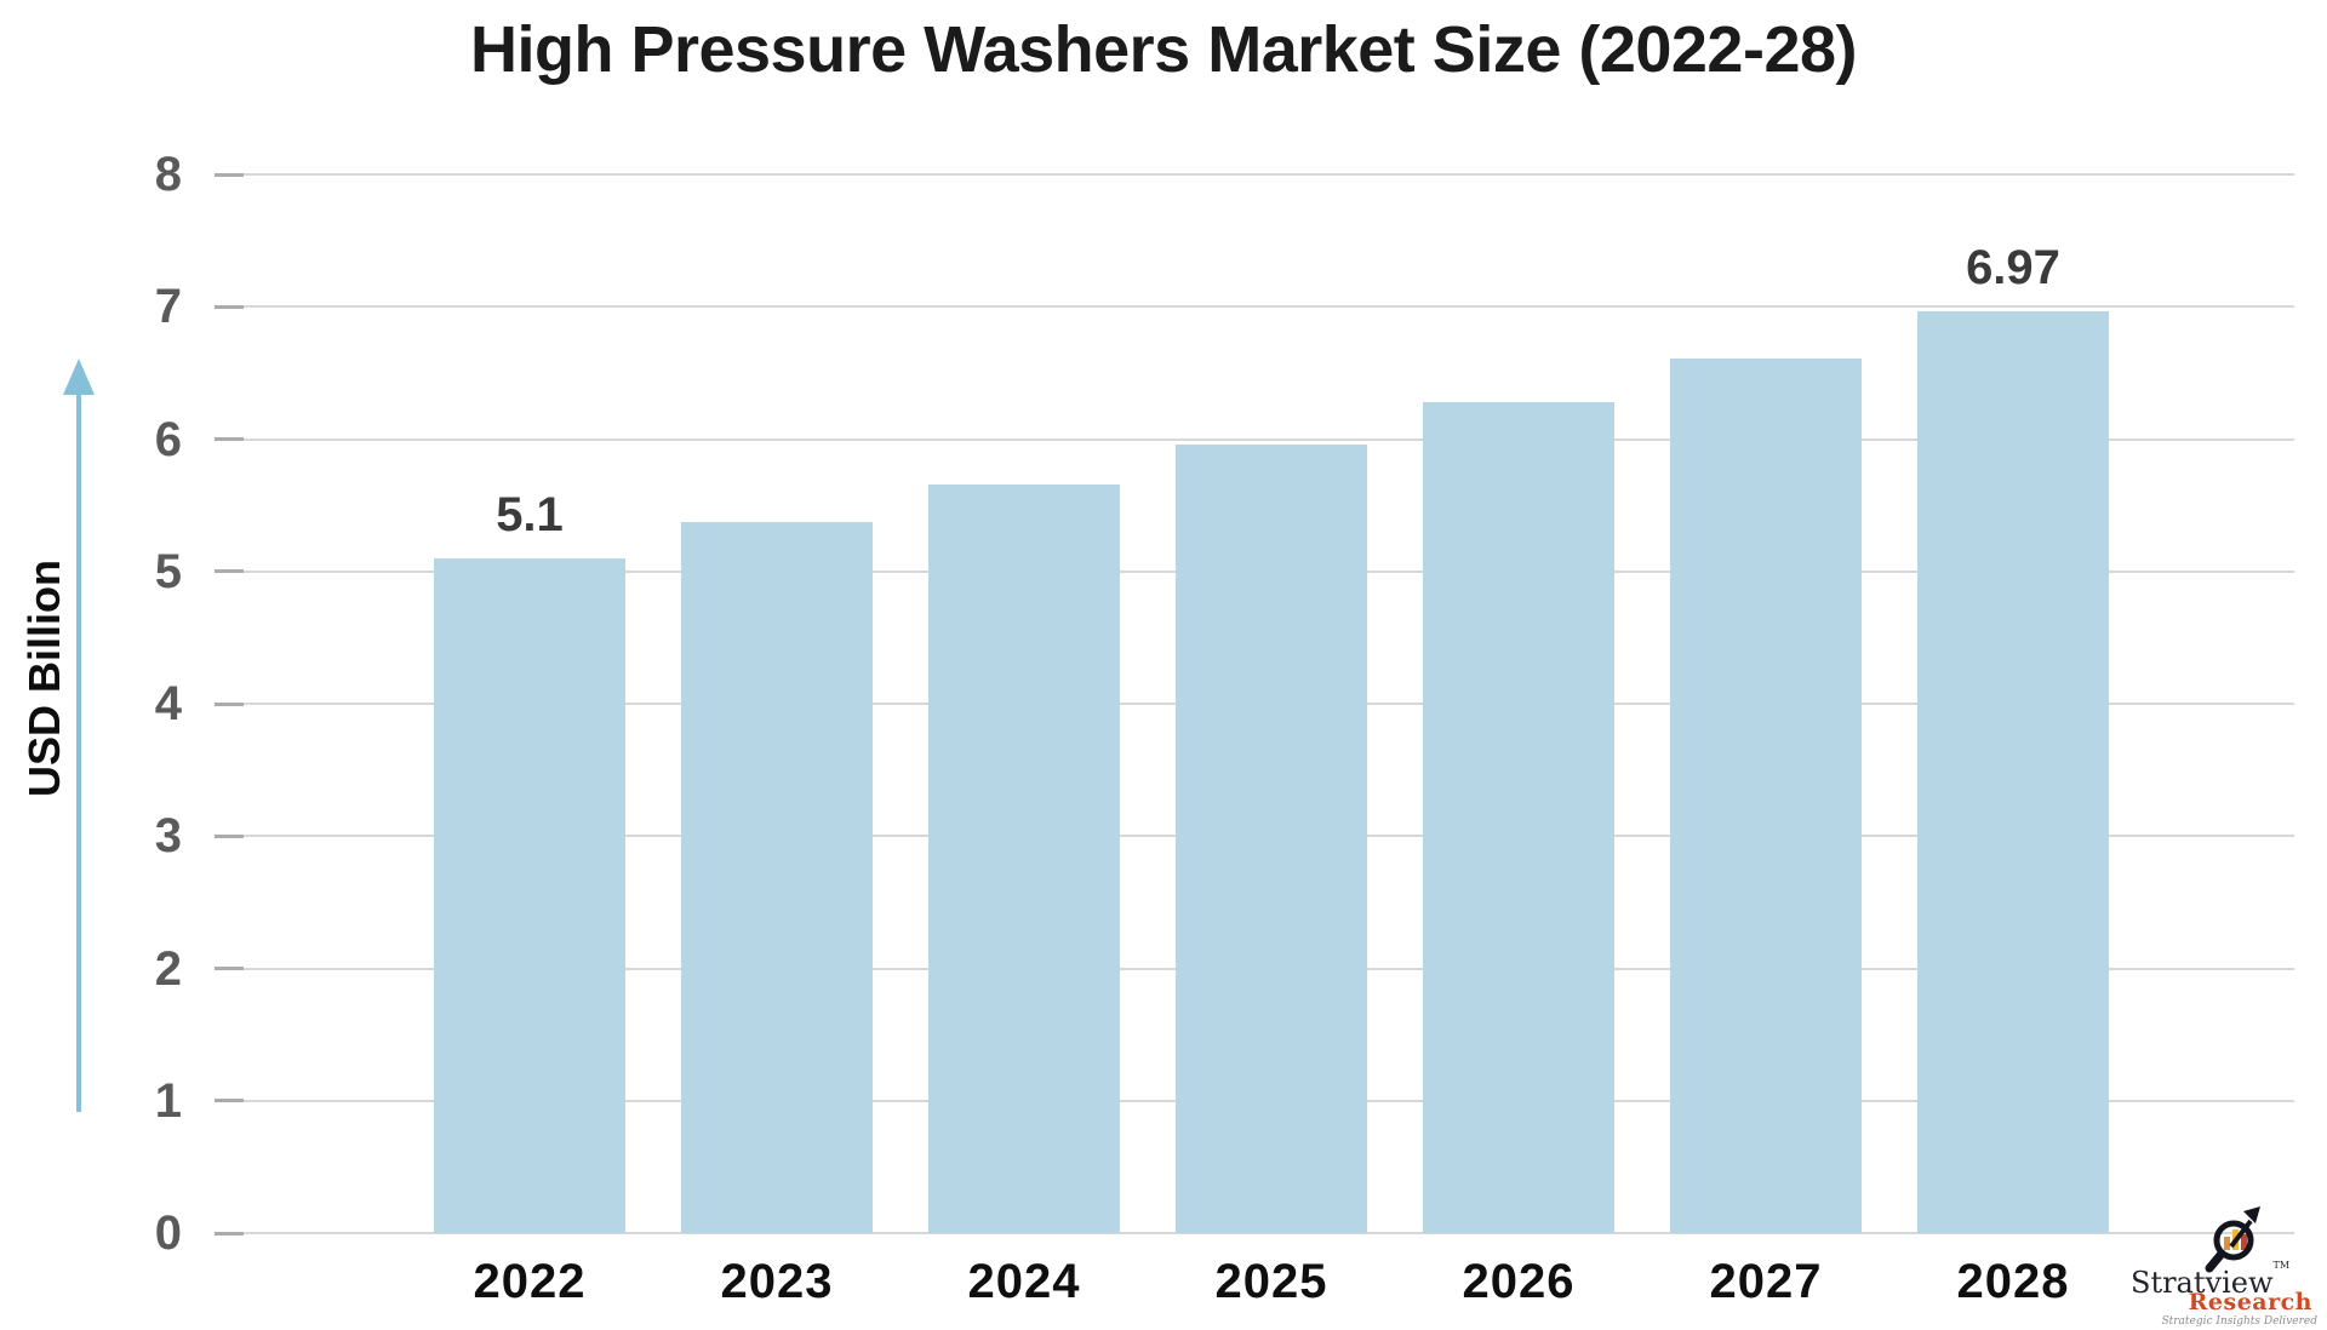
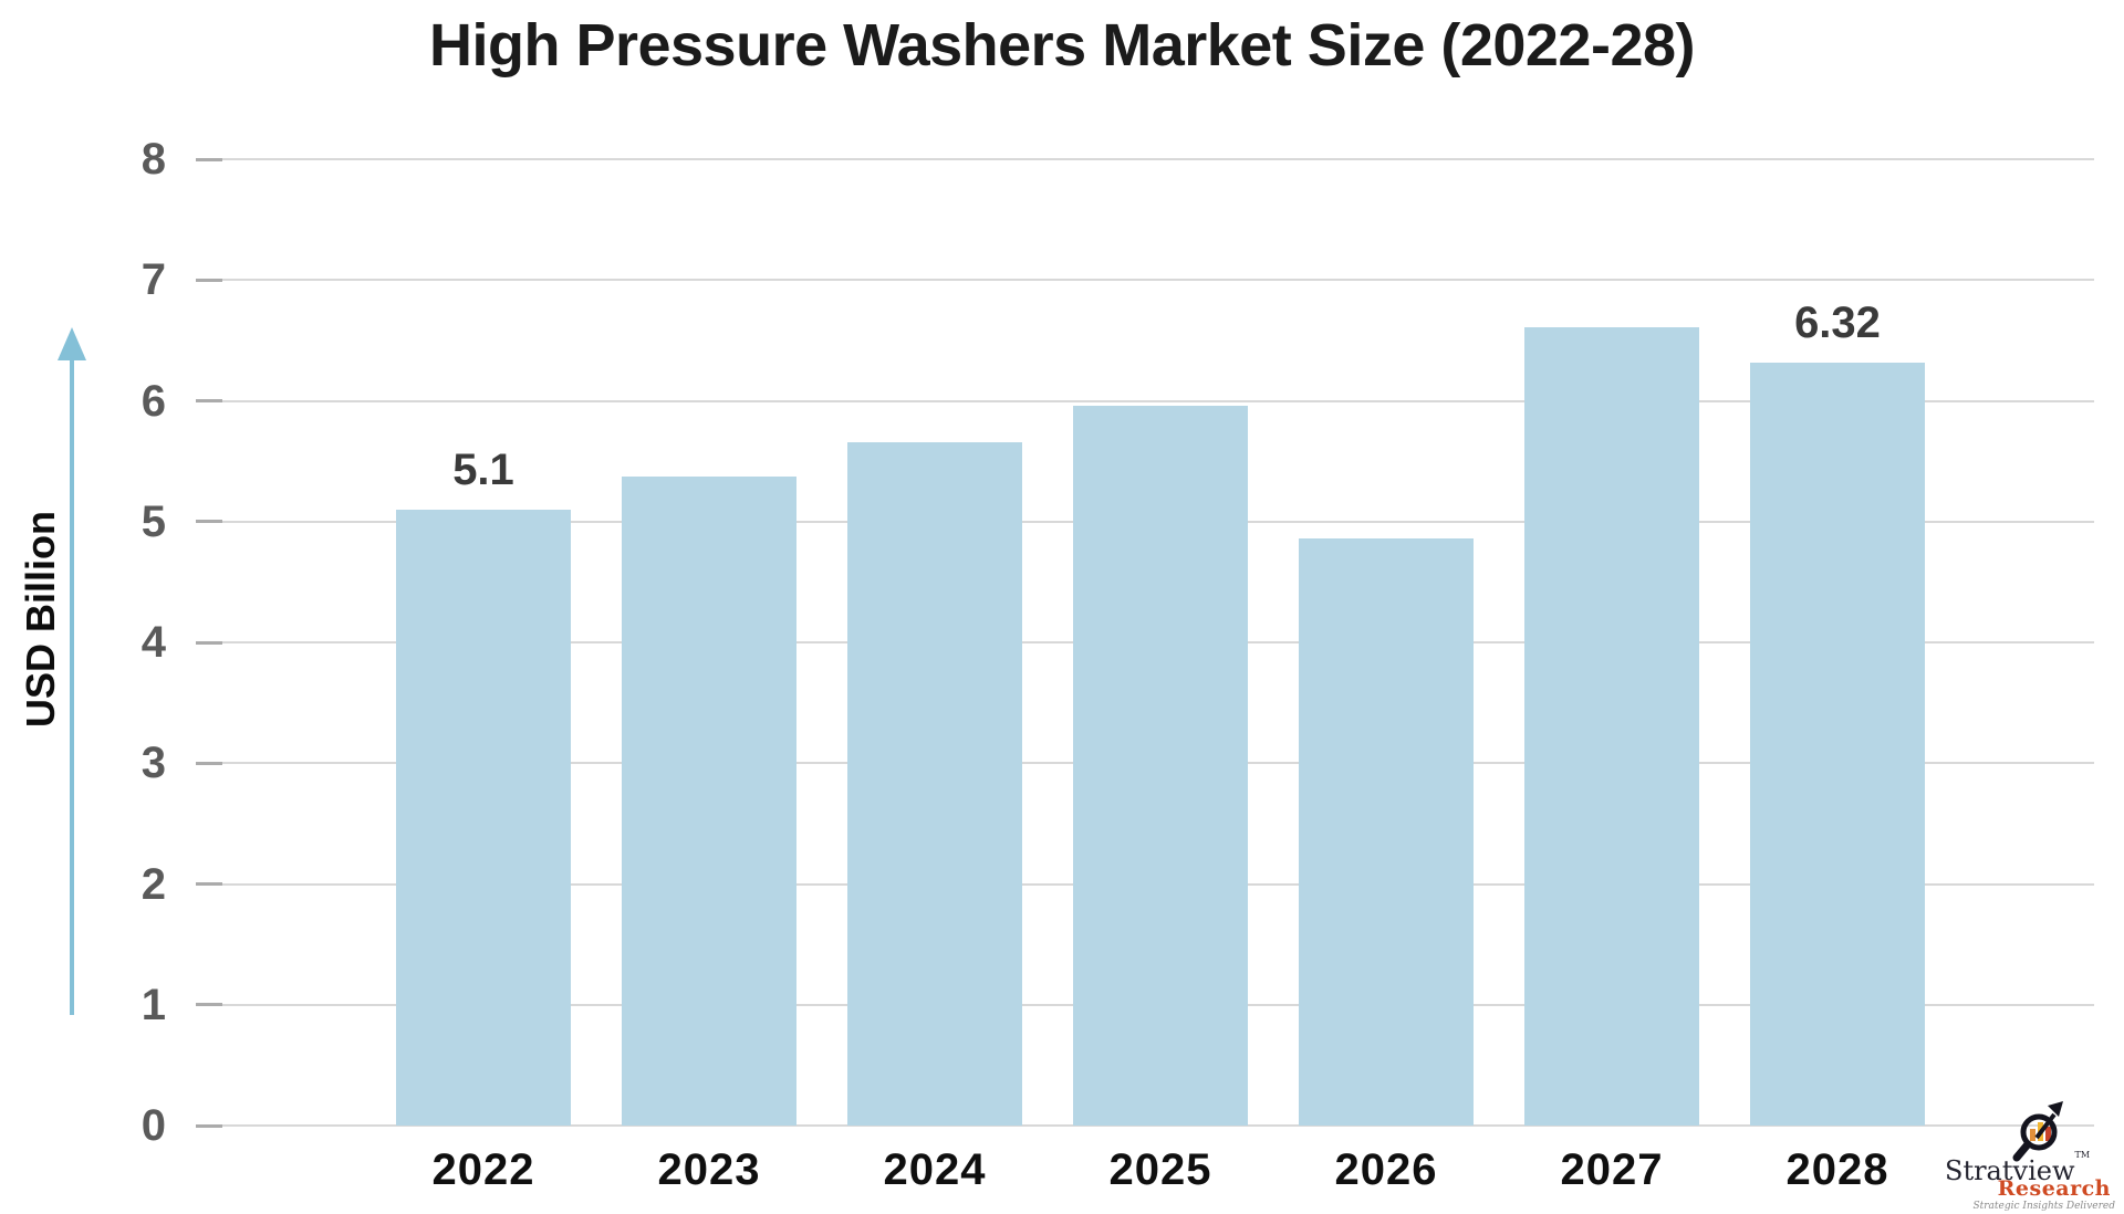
2026: 6.28 -> 4.86
2028: 6.97 -> 6.32
